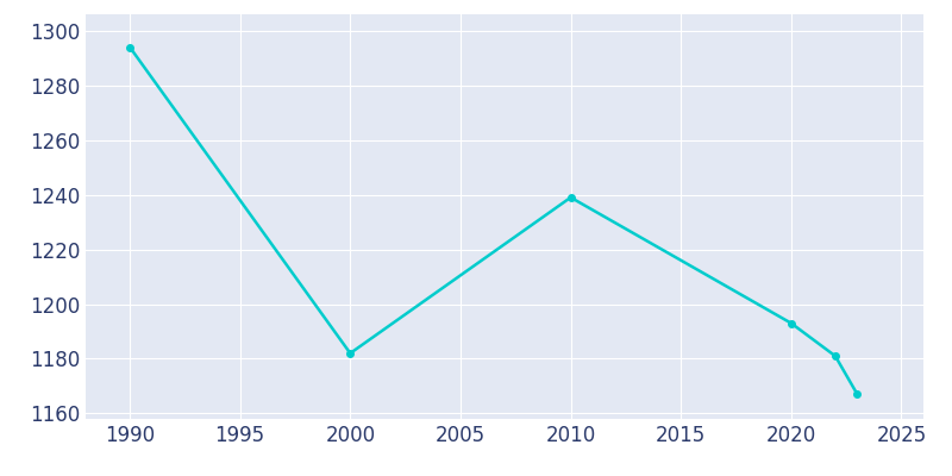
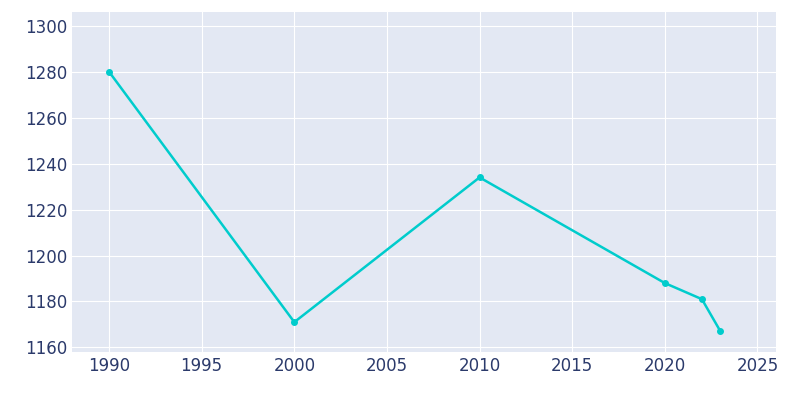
1990: 1294 -> 1280
2000: 1182 -> 1171
2010: 1239 -> 1234
2020: 1193 -> 1188
